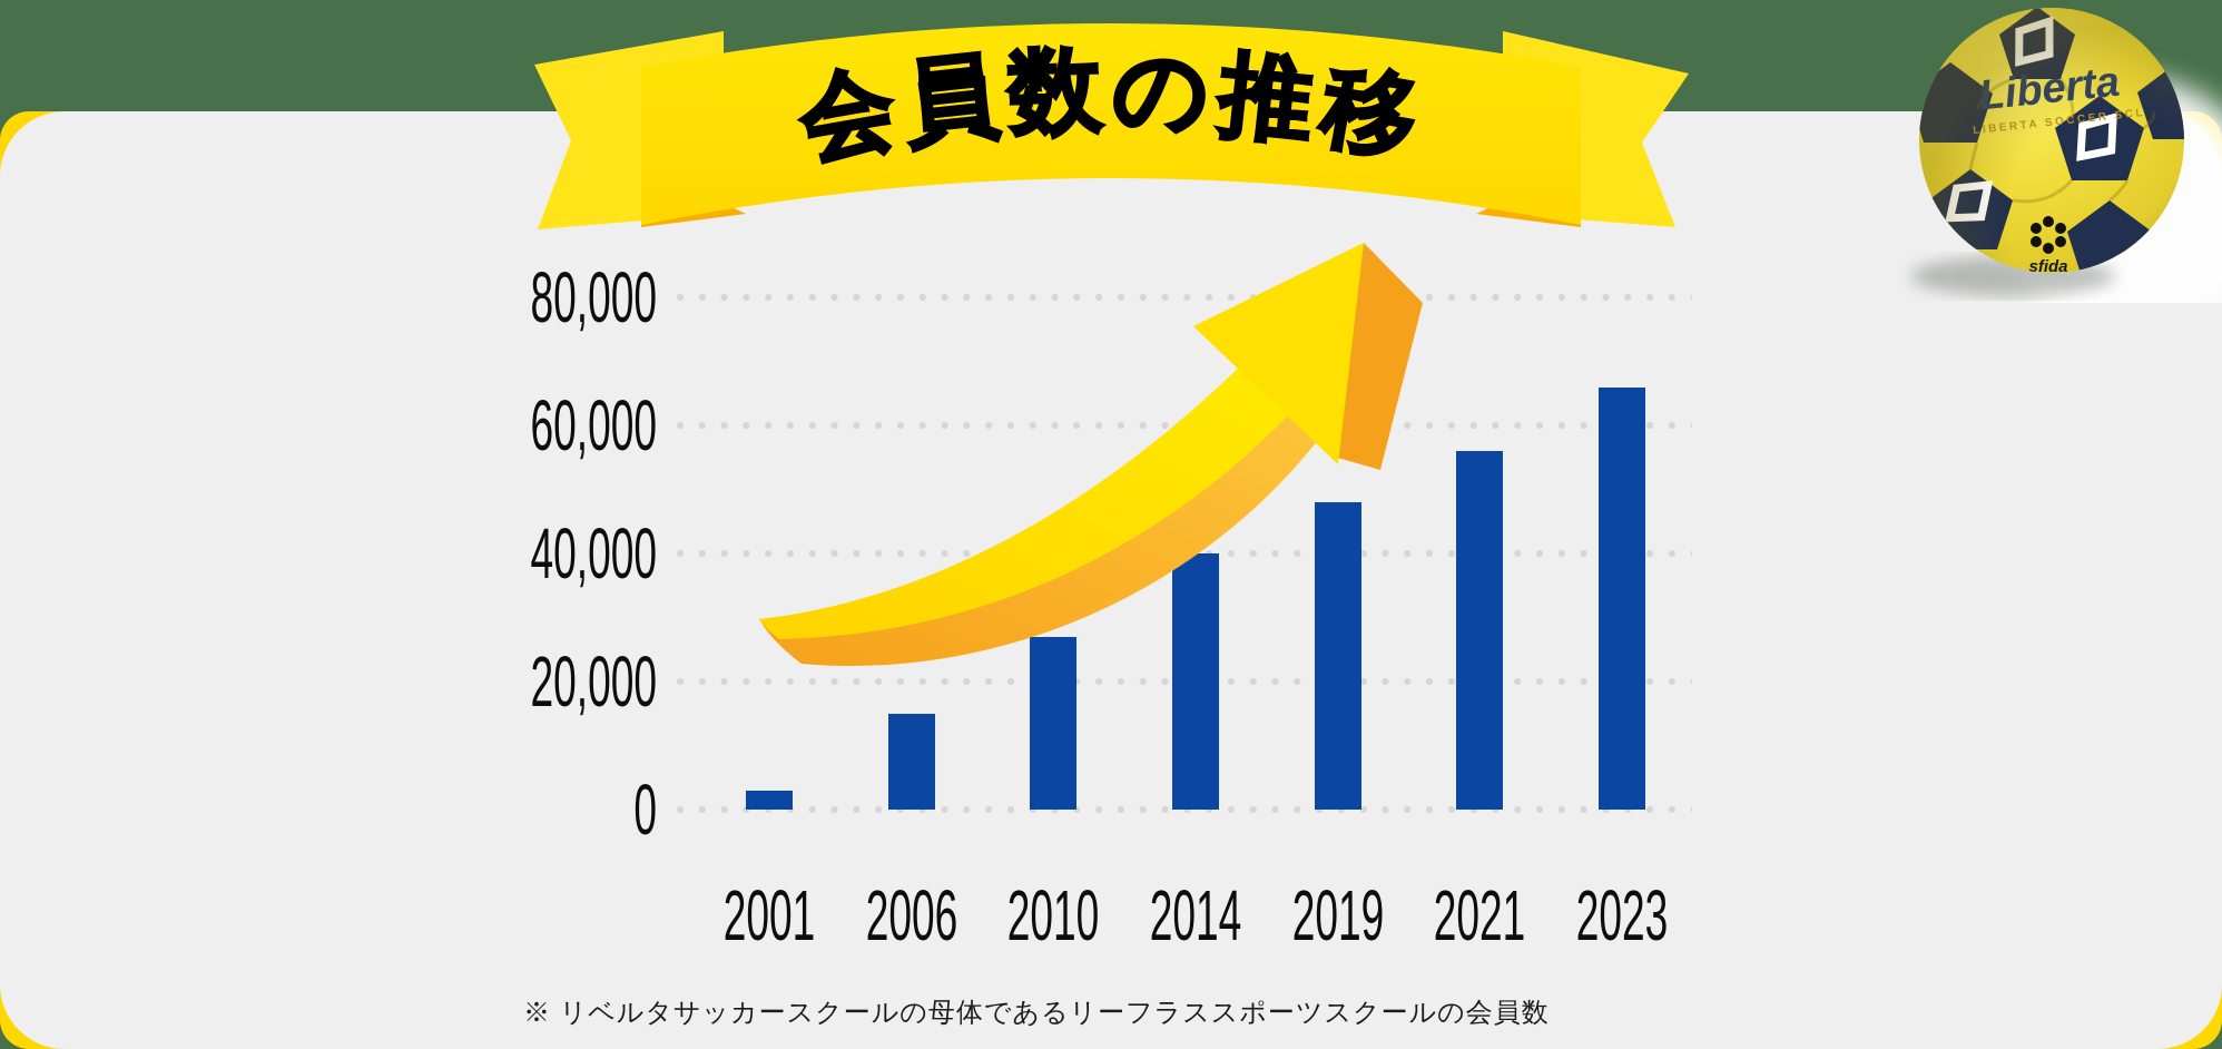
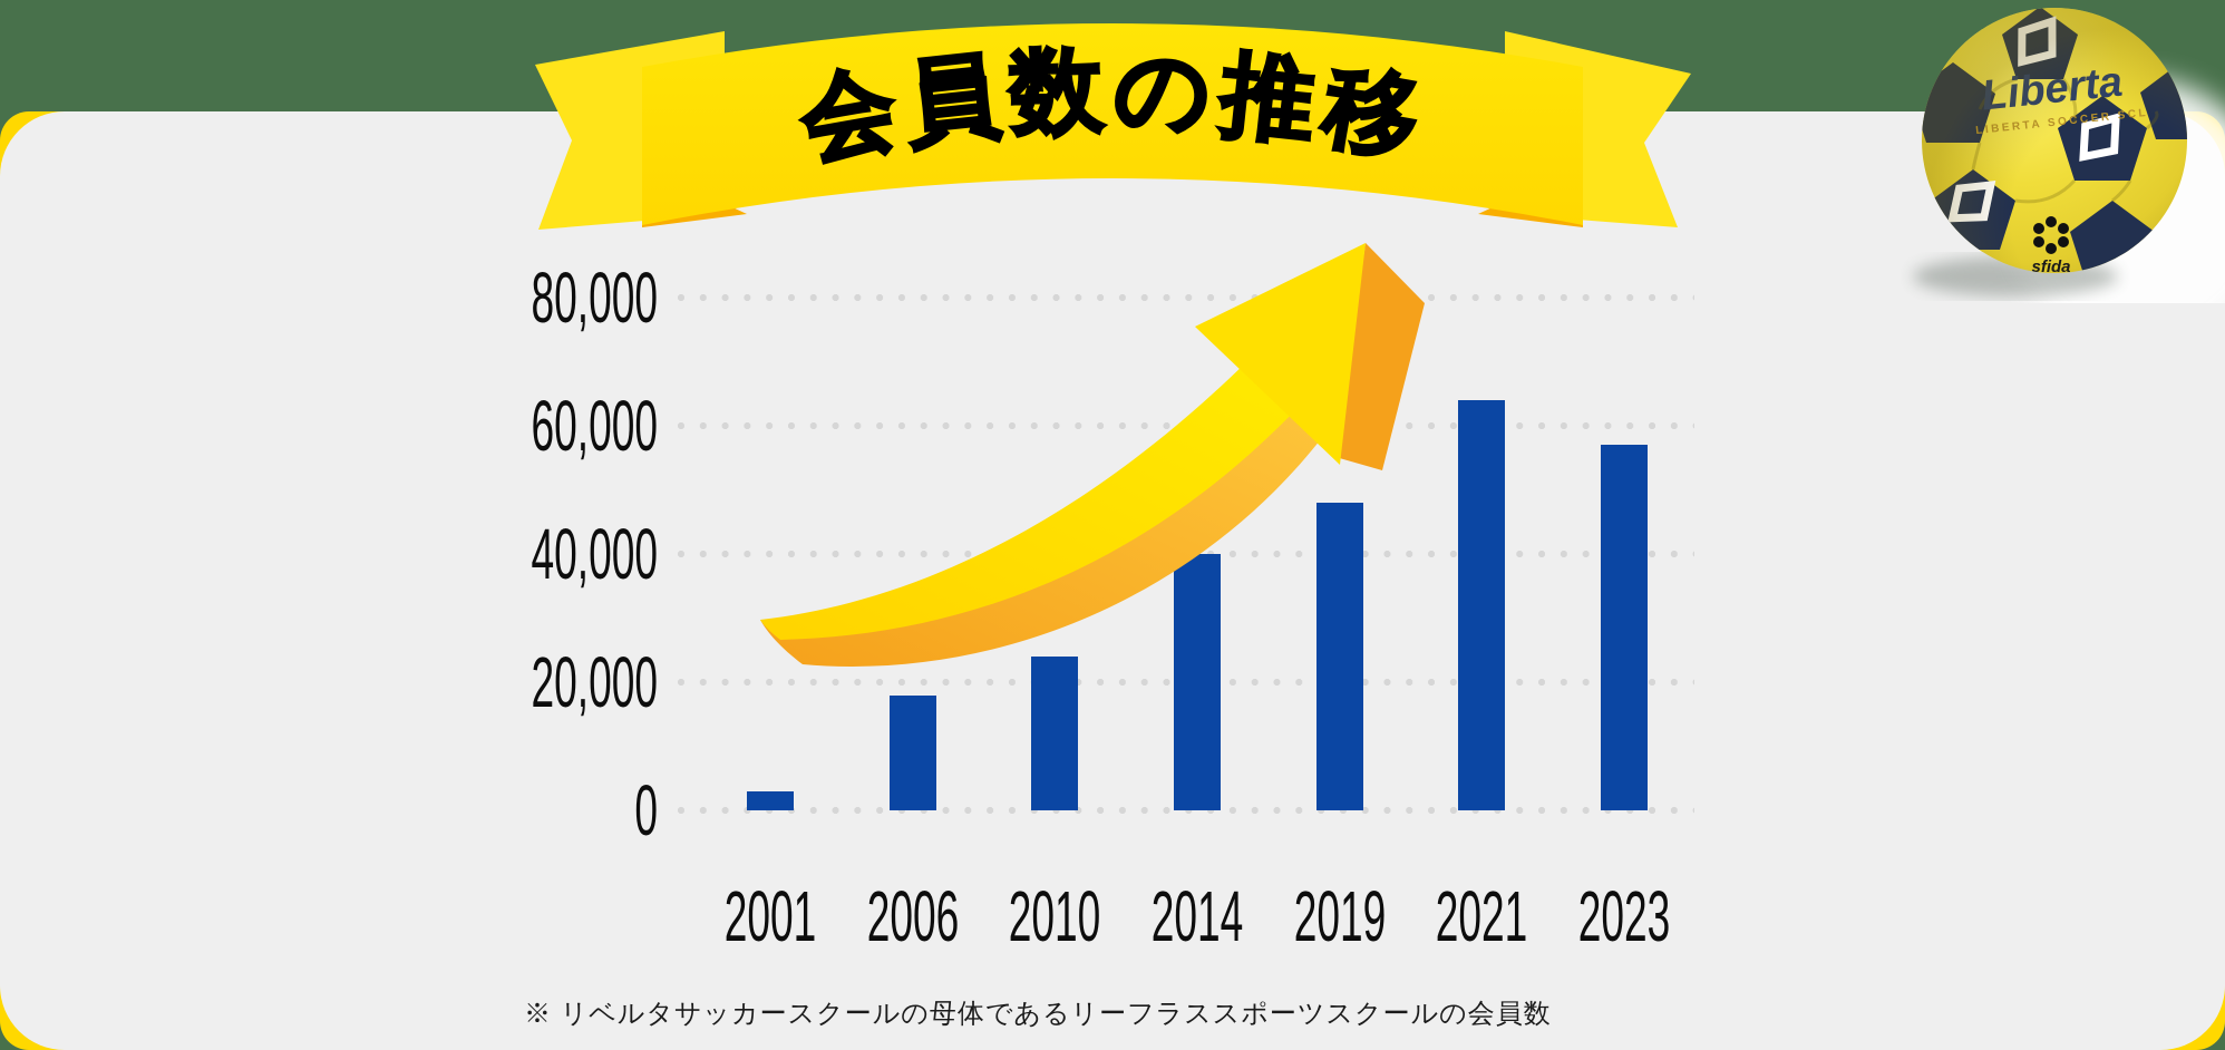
2006: 15000 -> 18000
2010: 27000 -> 24000
2021: 56000 -> 64000
2023: 66000 -> 57000
